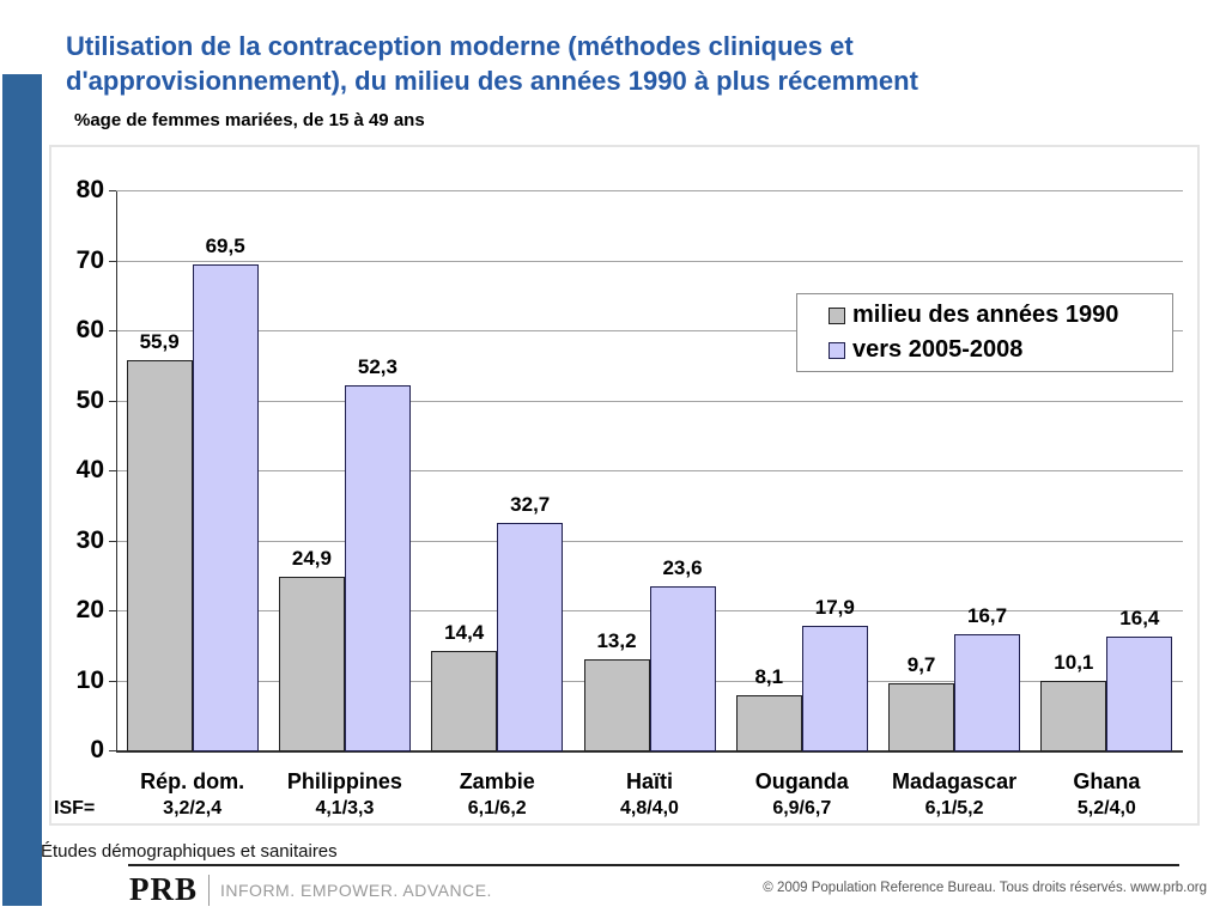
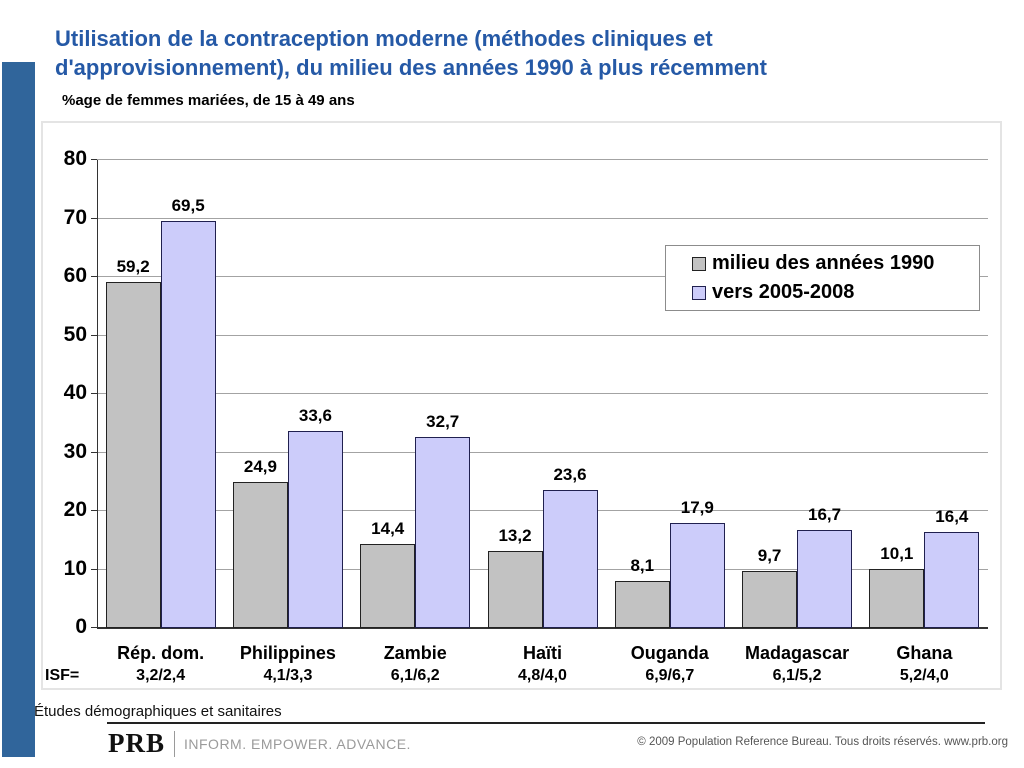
milieu des années 1990/Rép. dom.: 55,9 -> 59,2
vers 2005-2008/Philippines: 52,3 -> 33,6
